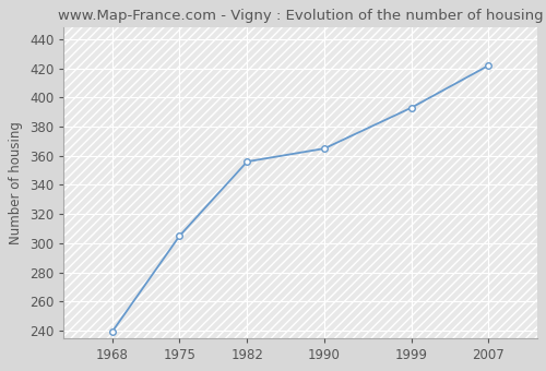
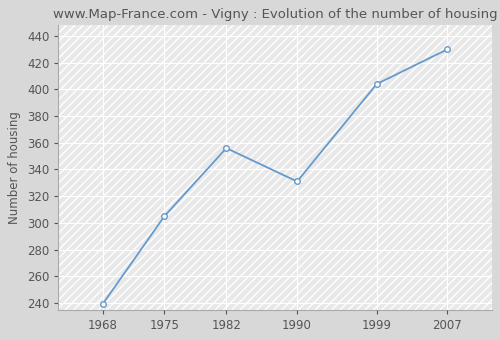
1990: 365 -> 331
1999: 393 -> 404
2007: 422 -> 430
